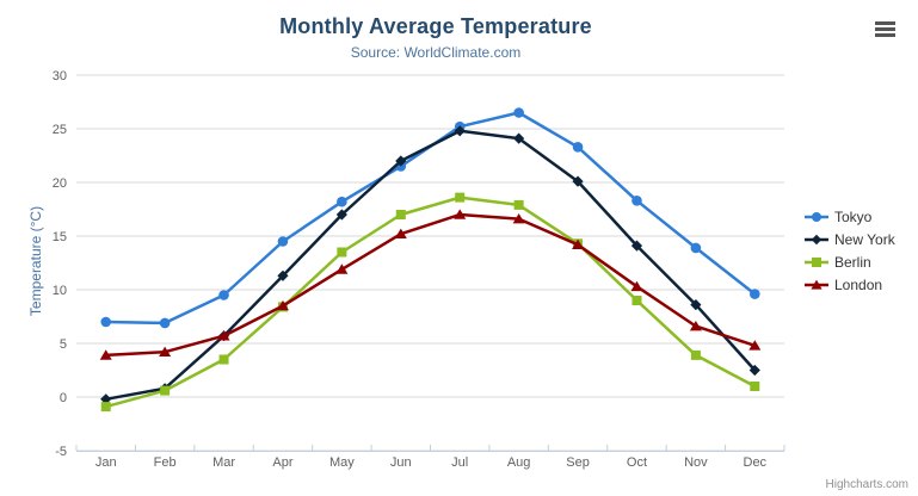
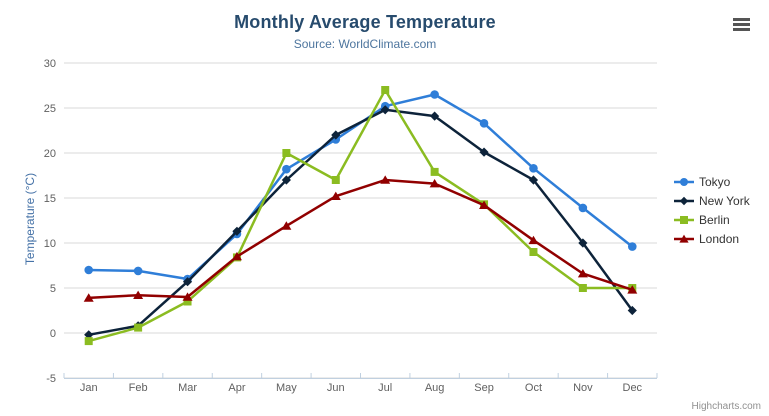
Tokyo/Mar: 10 -> 6
London/Mar: 6 -> 4
Tokyo/Apr: 14 -> 11
Berlin/May: 14 -> 20
Berlin/Jul: 19 -> 27
New York/Oct: 14 -> 17
New York/Nov: 9 -> 10
Berlin/Nov: 4 -> 5
Berlin/Dec: 1 -> 5
